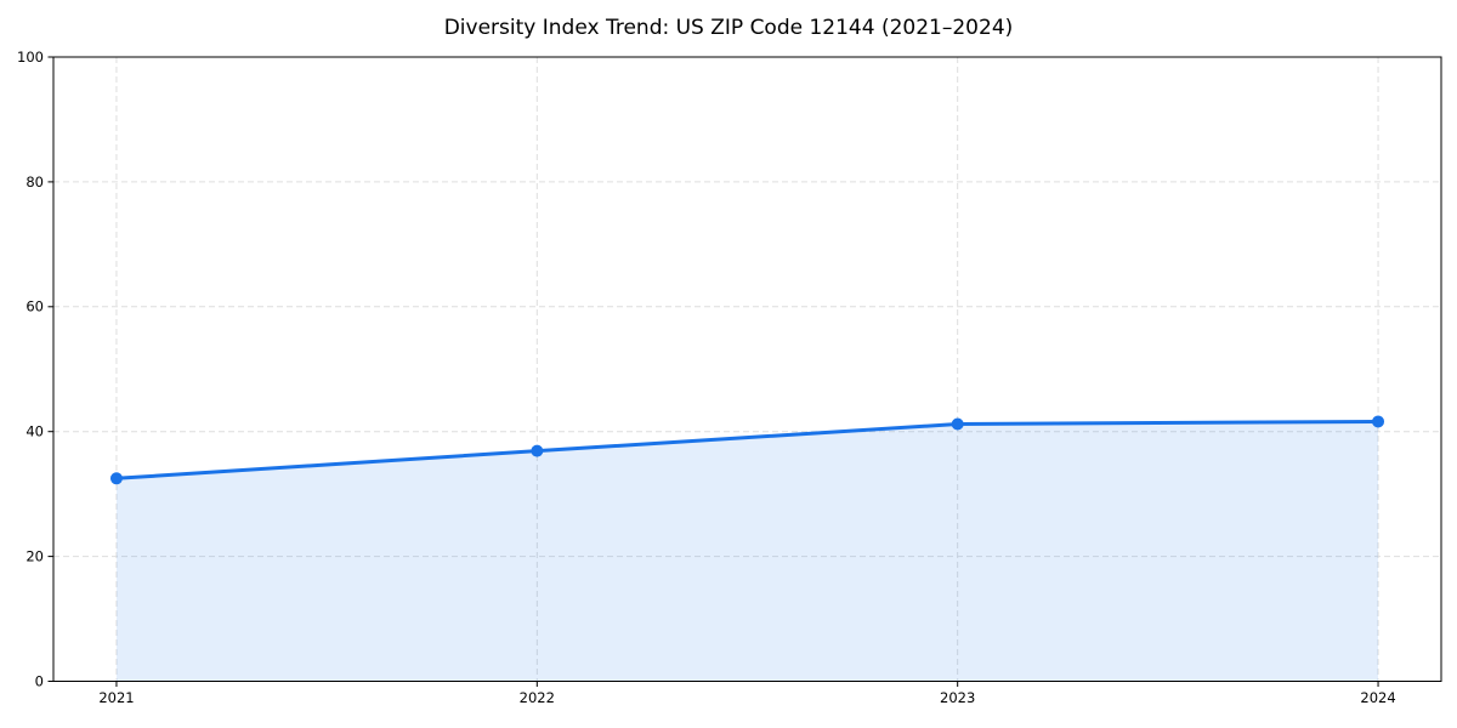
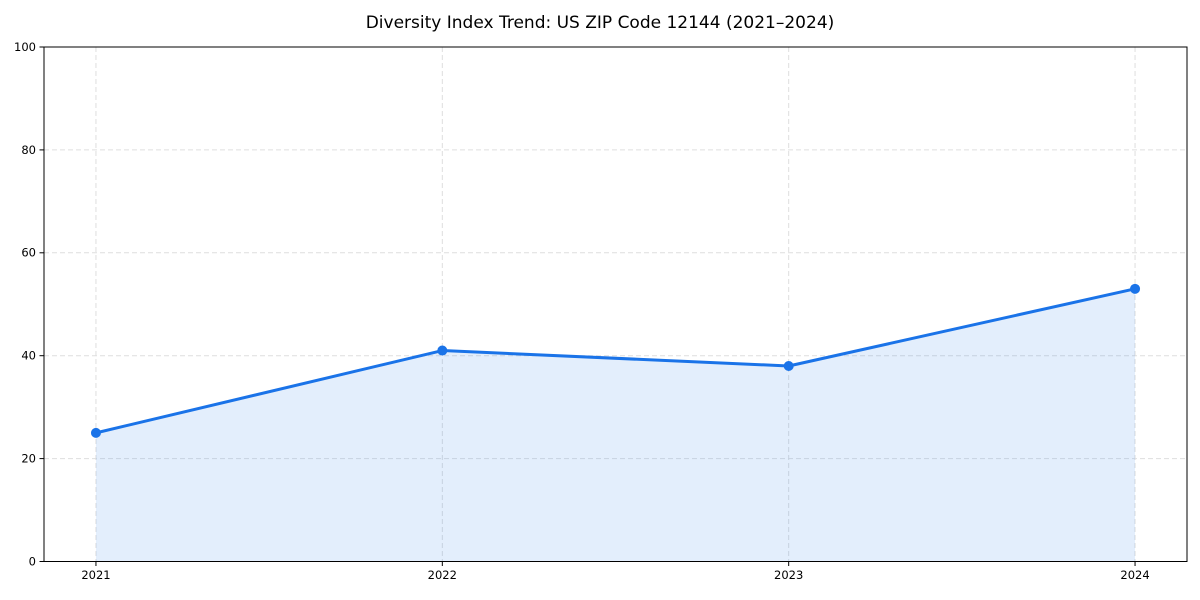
2021: 32 -> 25
2022: 37 -> 41
2023: 41 -> 38
2024: 42 -> 53
